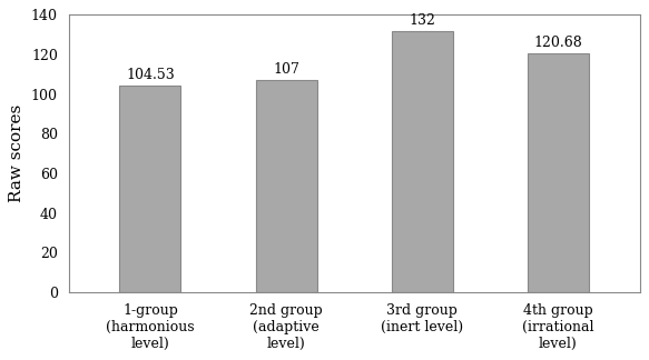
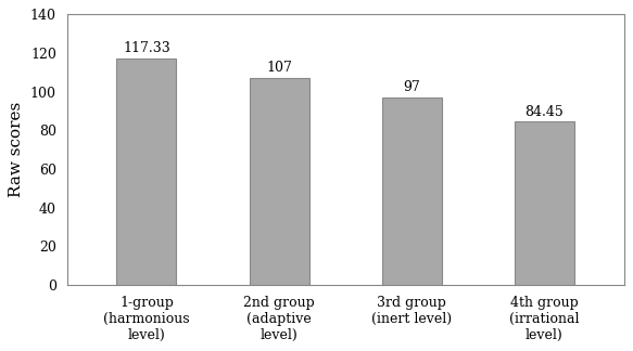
1-group (harmonious level): 104.53 -> 117.33
3rd group (inert level): 132 -> 97
4th group (irrational level): 120.68 -> 84.45
